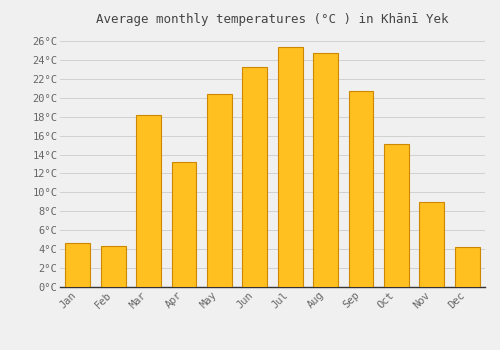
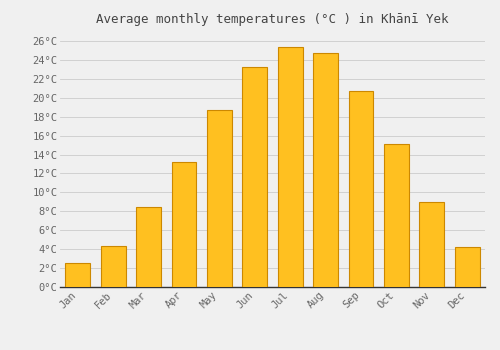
Jan: 4.6°C -> 2.5°C
Mar: 18.2°C -> 8.5°C
May: 20.4°C -> 18.7°C
